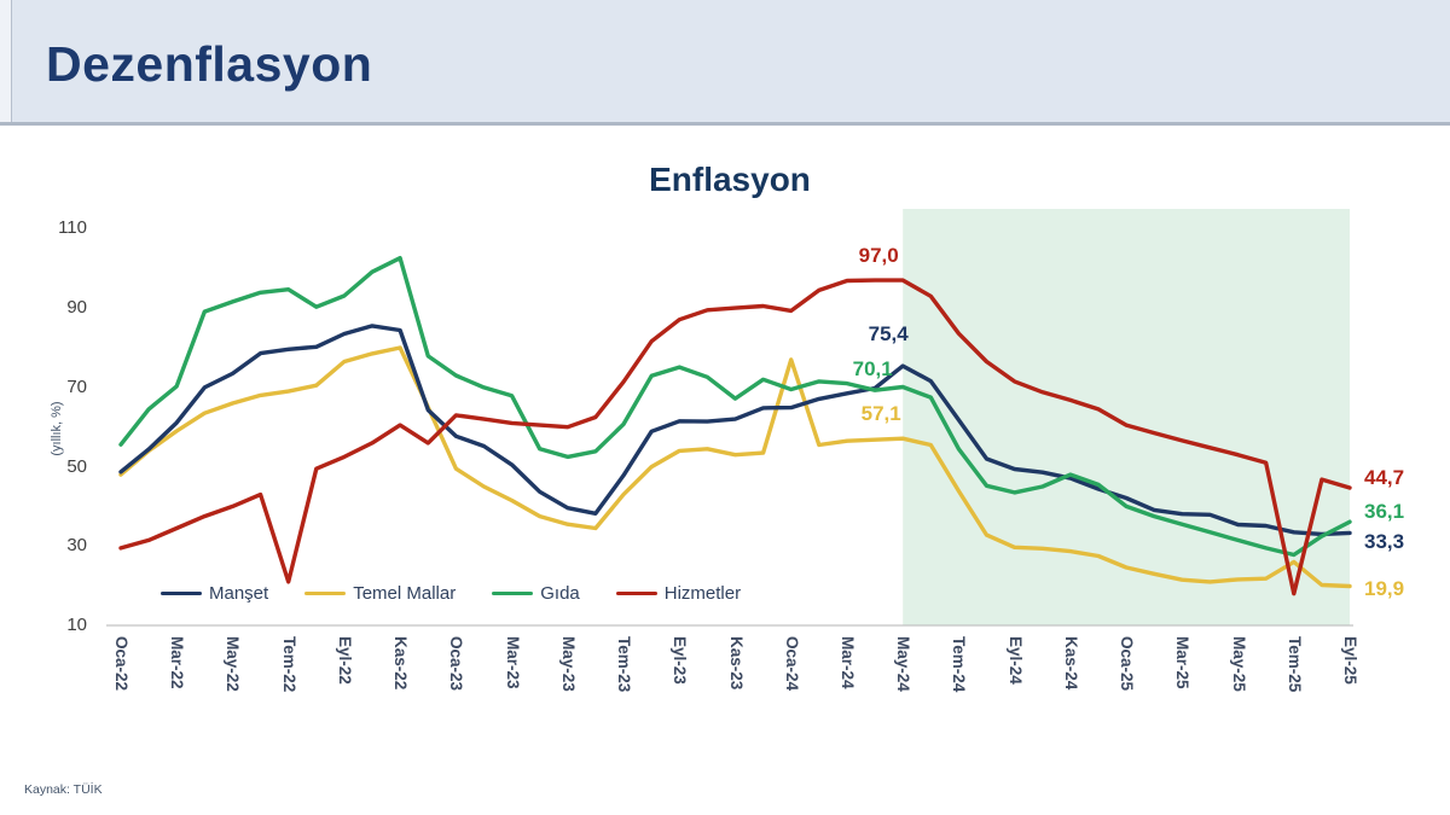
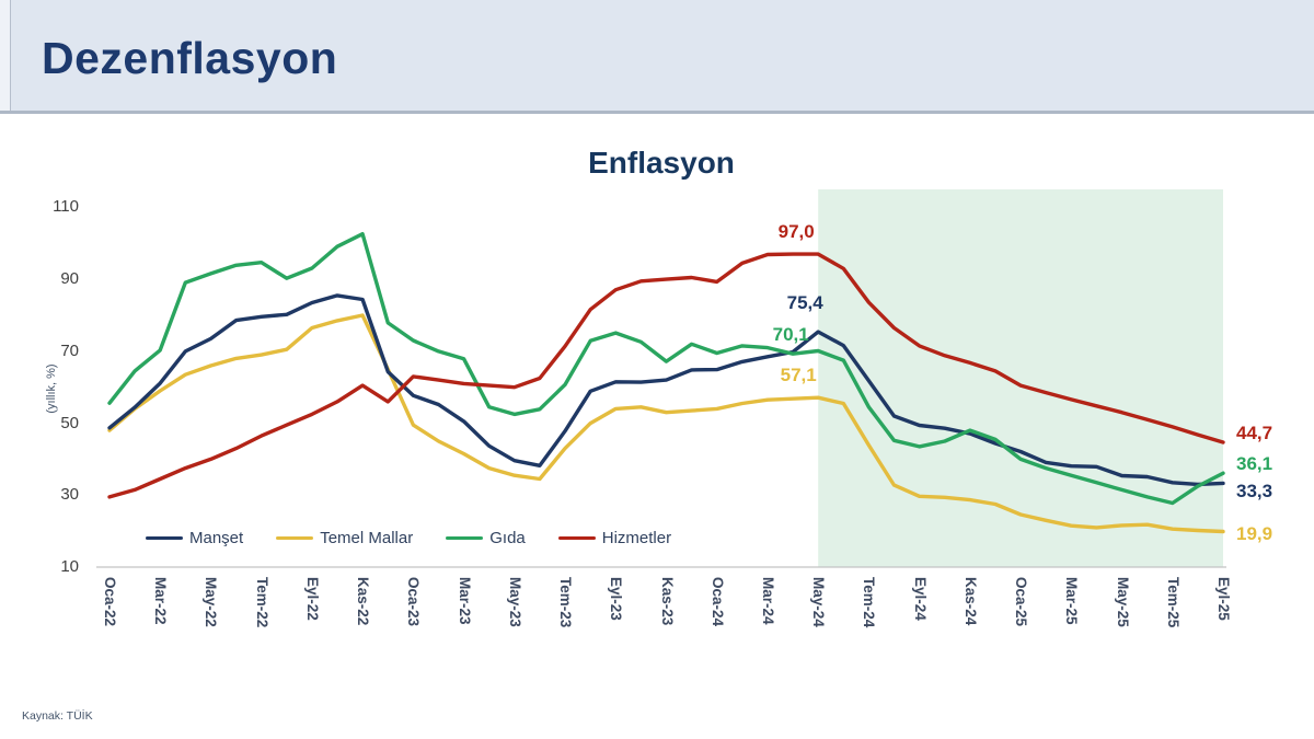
Hizmetler/Tem-22: 21 -> 46
Temel Mallar/Oca-24: 77 -> 54
Temel Mallar/Tem-25: 26 -> 21
Hizmetler/Tem-25: 18 -> 49
